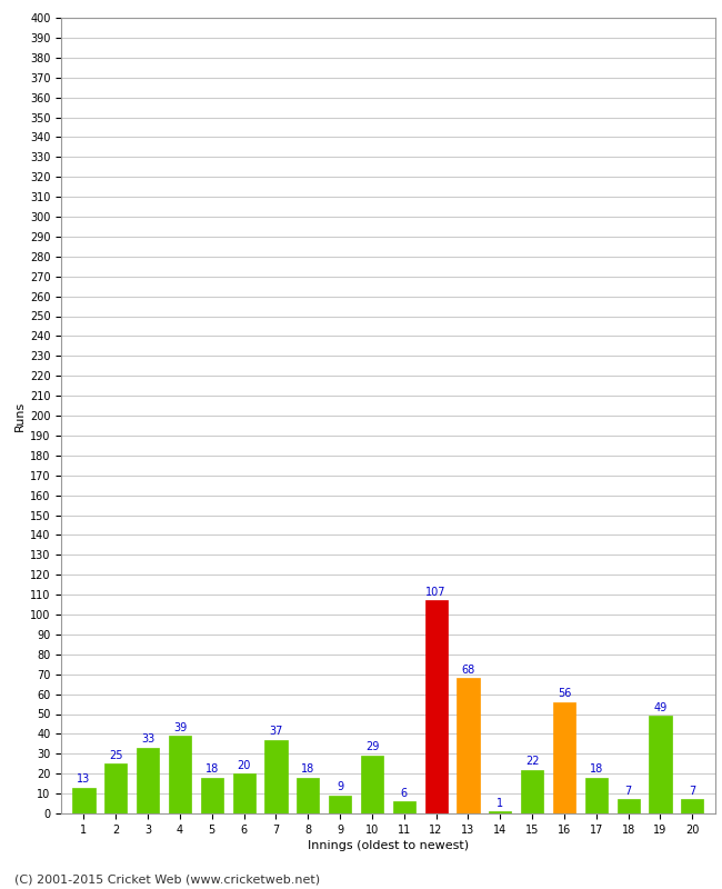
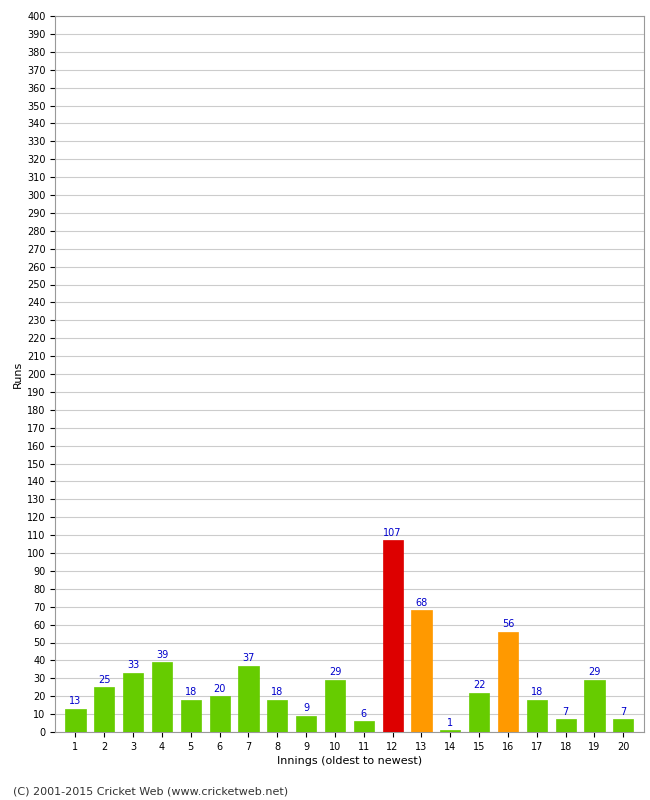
19: 49 -> 29
